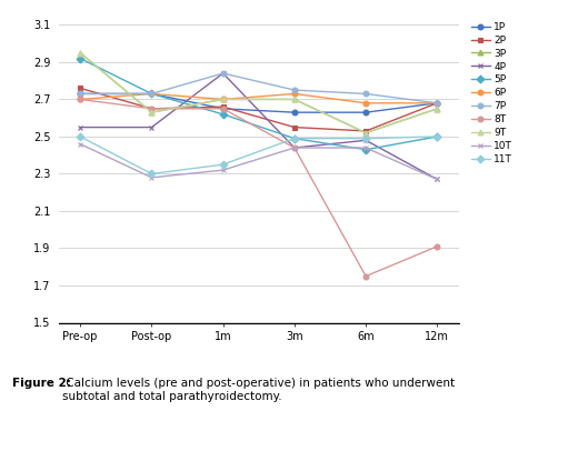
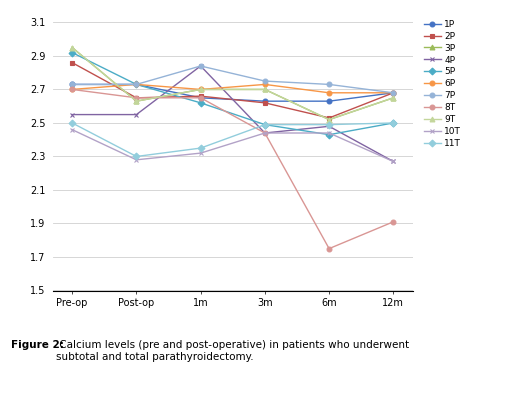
2P/Pre-op: 2.76 -> 2.86
2P/3m: 2.55 -> 2.62
